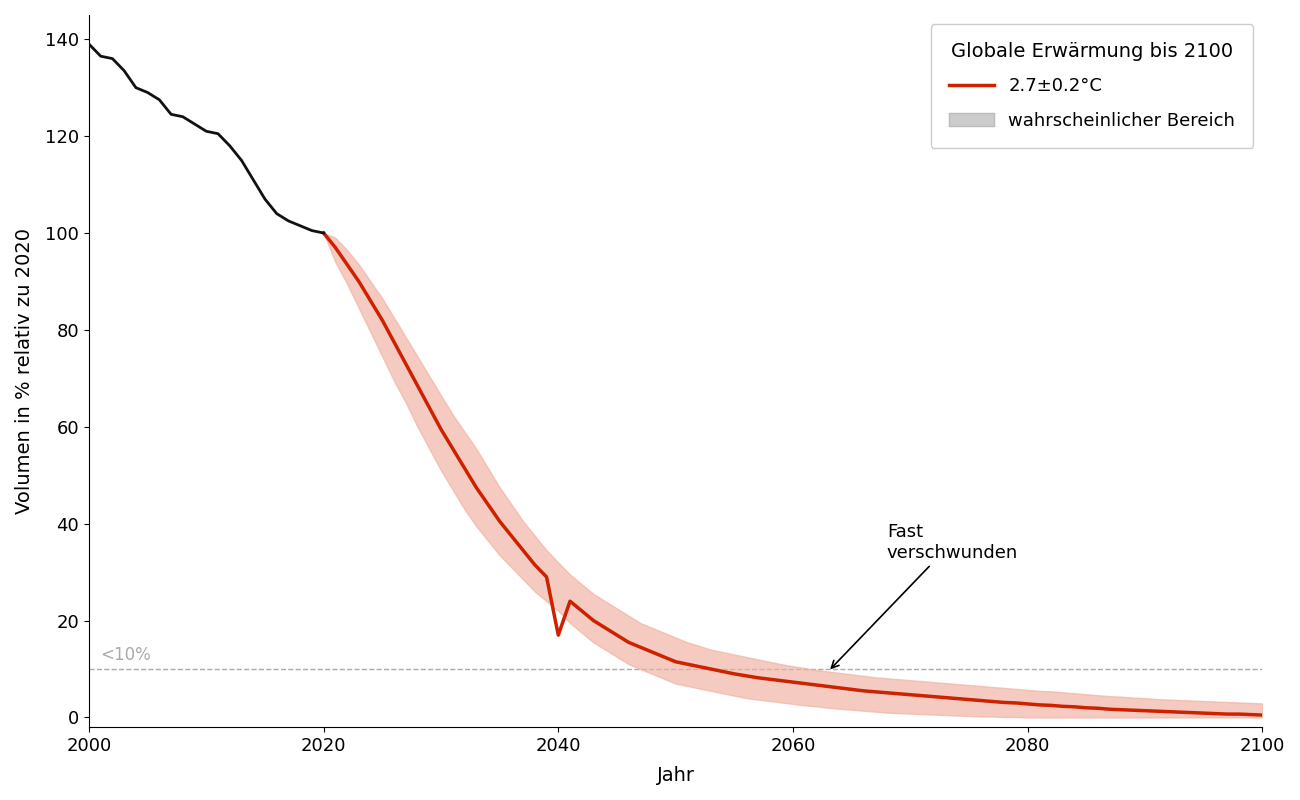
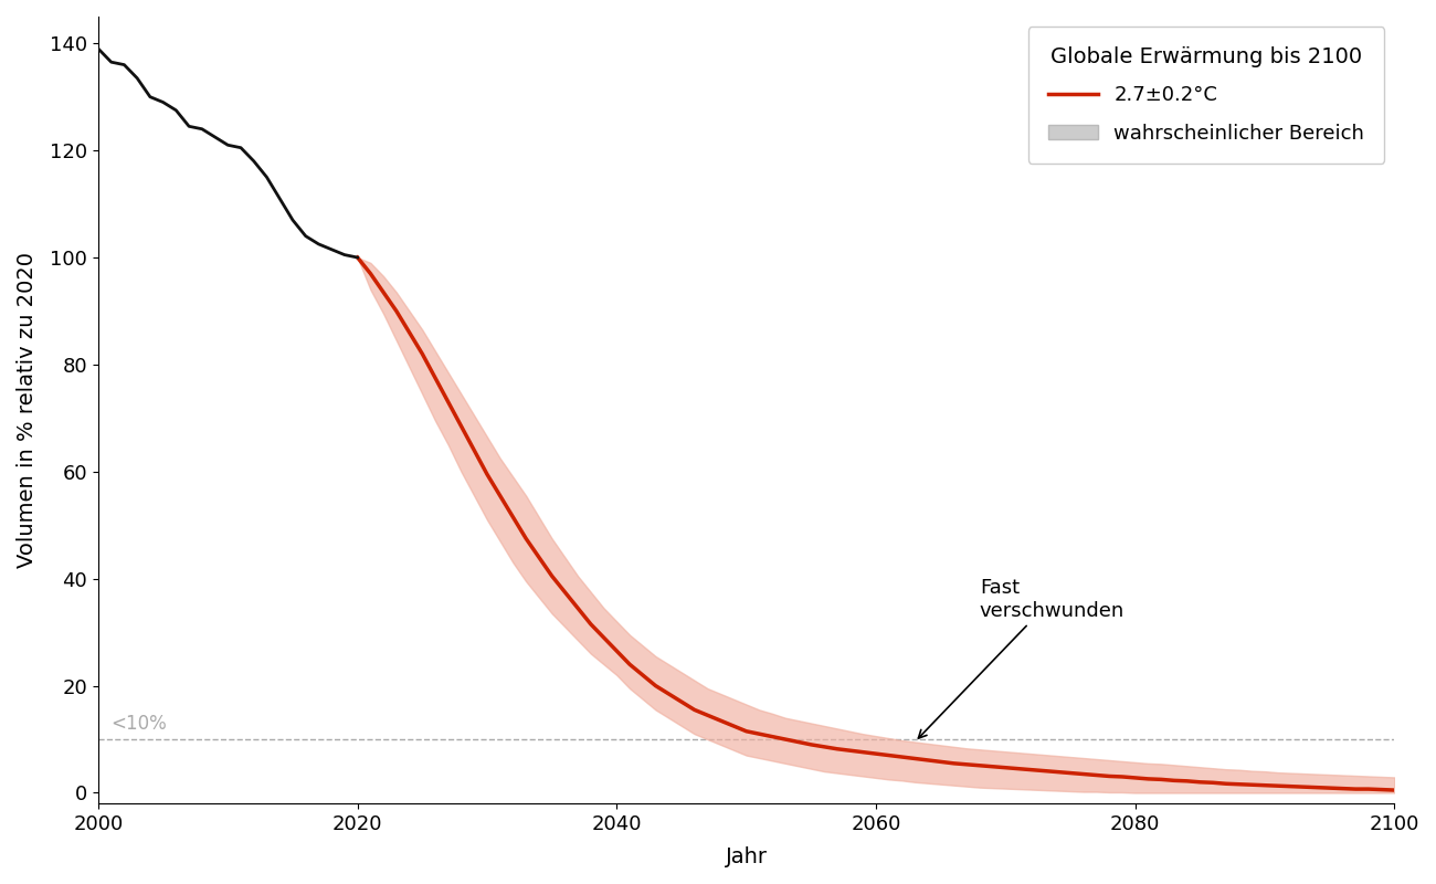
2.7±0.2°C/2040: 17.0 -> 26.5
